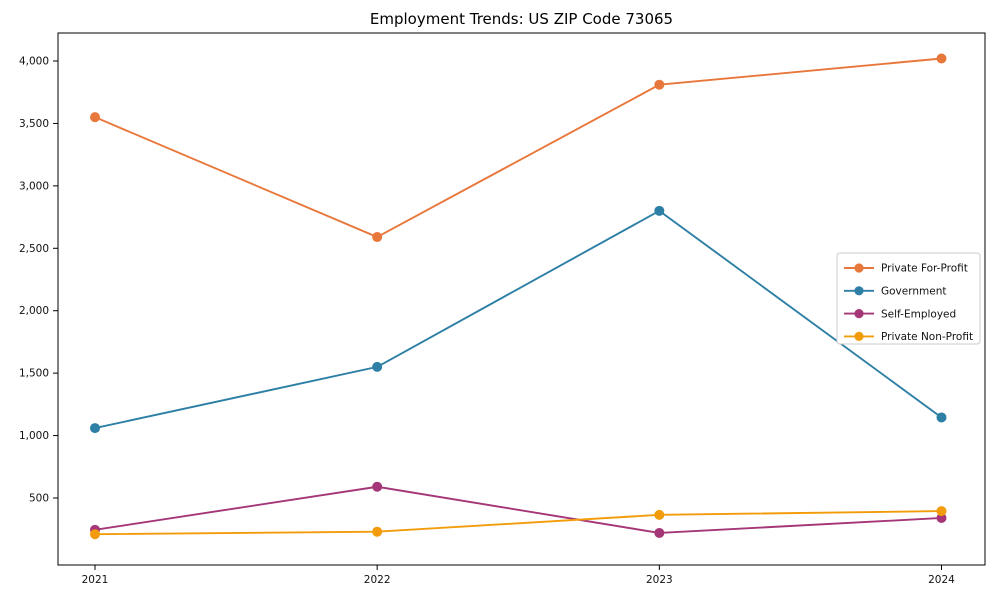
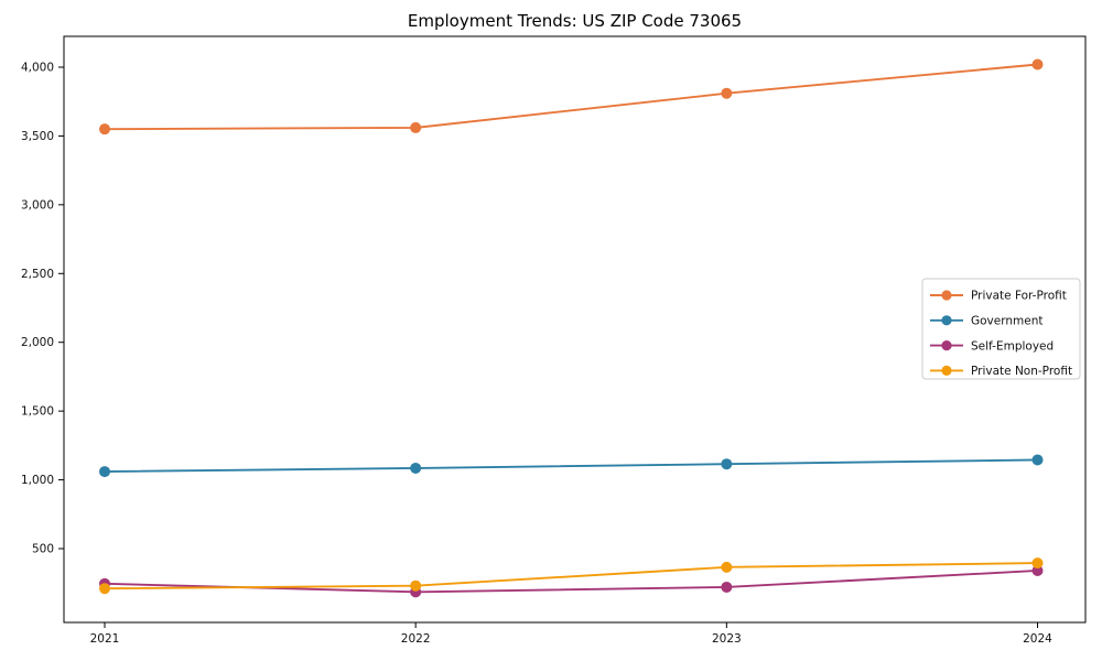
Private For-Profit/2022: 2590 -> 3560
Government/2022: 1550 -> 1080
Self-Employed/2022: 590 -> 180
Government/2023: 2800 -> 1120
